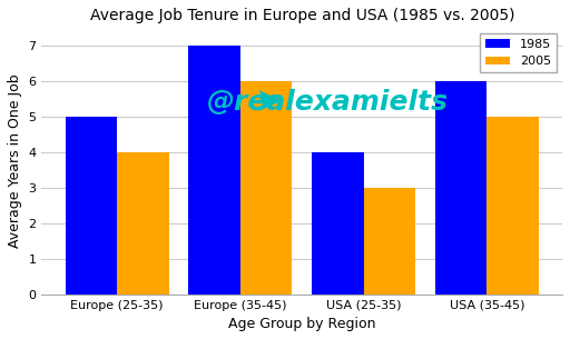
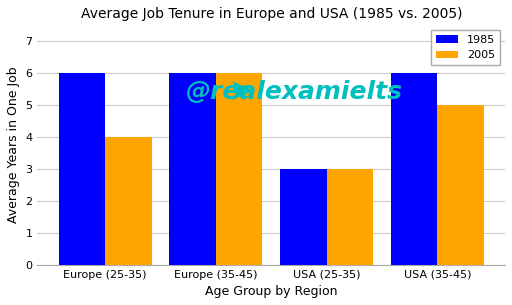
1985/Europe (25-35): 5 -> 6
1985/Europe (35-45): 7 -> 6
1985/USA (25-35): 4 -> 3
